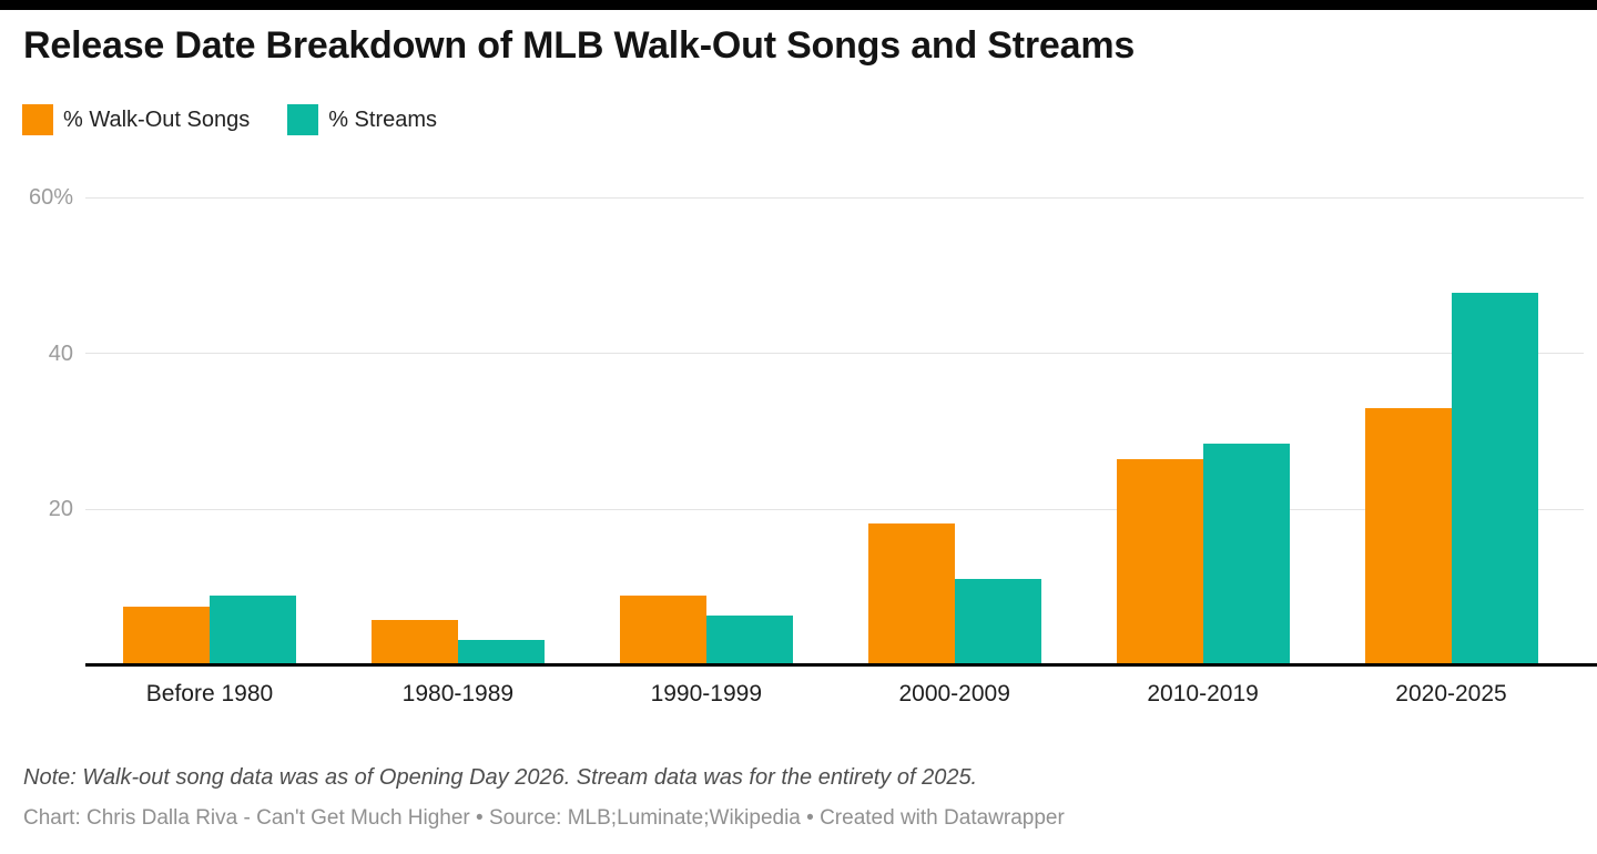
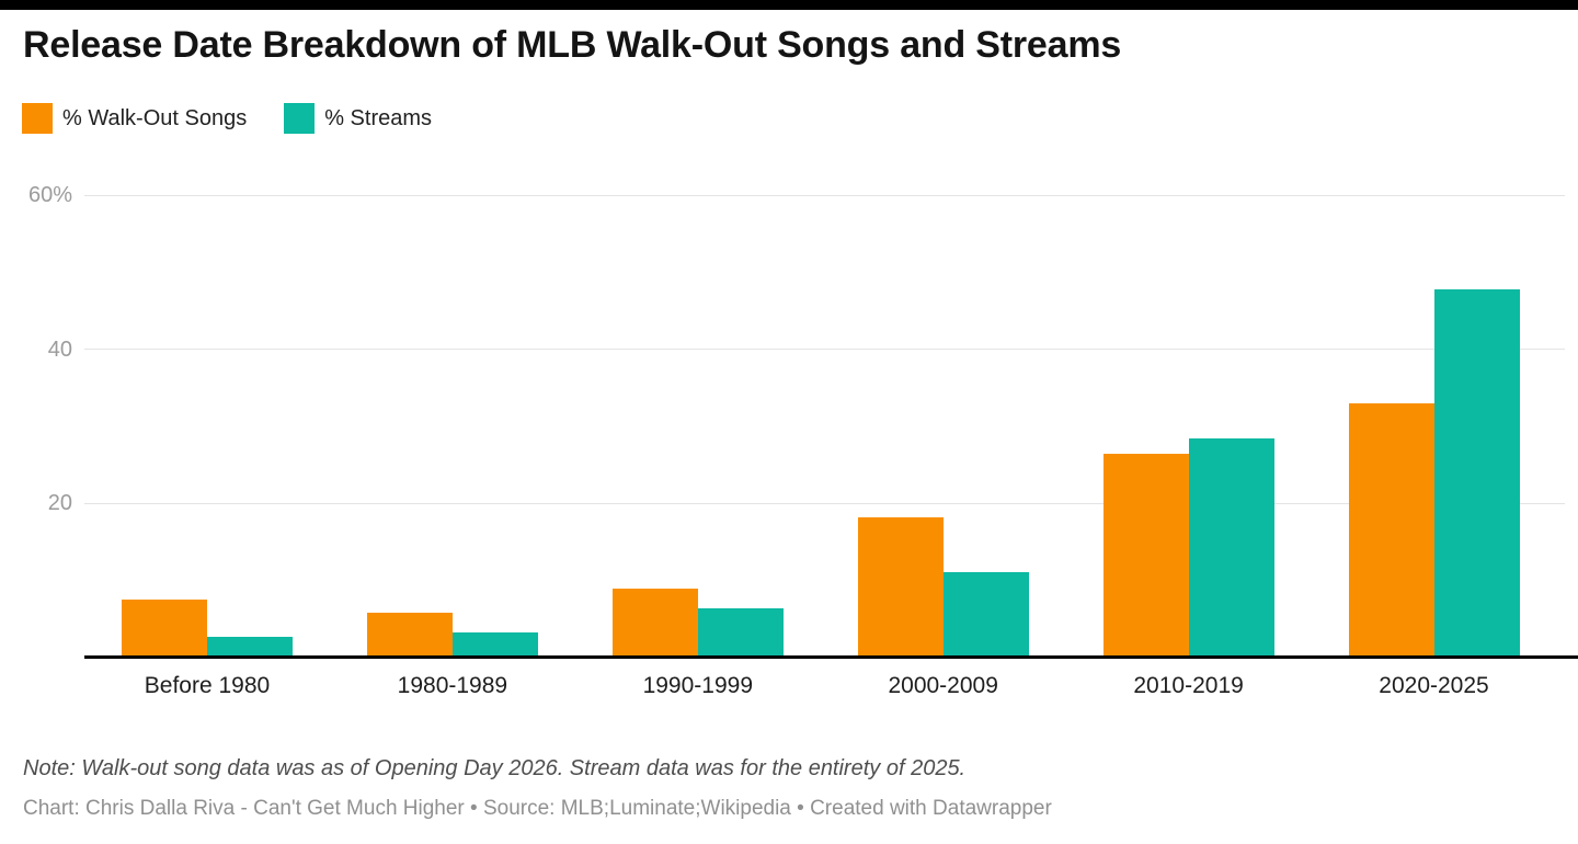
% Streams/Before 1980: 9% -> 3%
